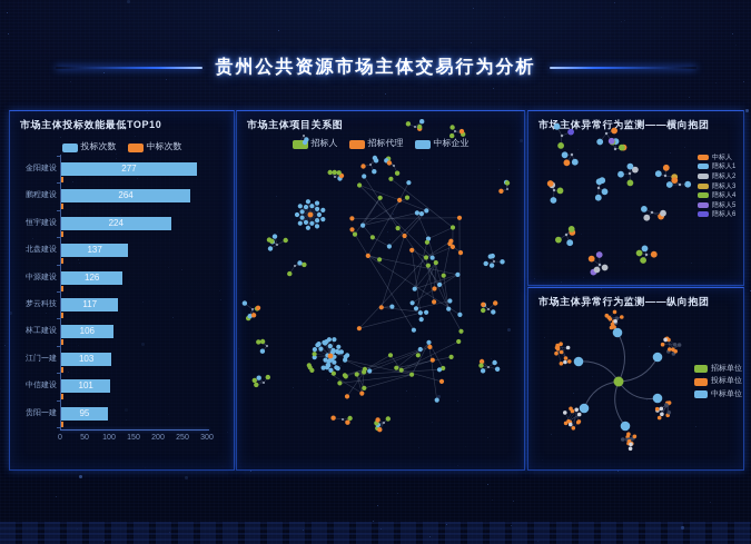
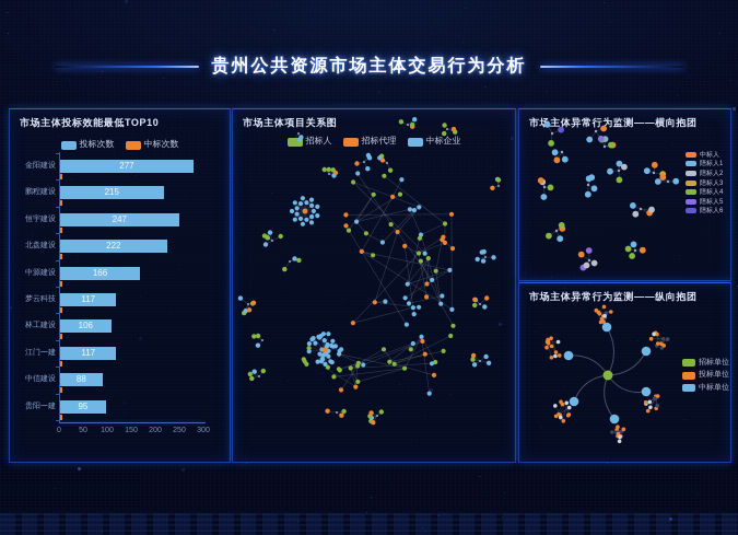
市场主体投标效能最低TOP10/投标次数/鹏程建设: 264 -> 215
市场主体投标效能最低TOP10/投标次数/恒宇建设: 224 -> 247
市场主体投标效能最低TOP10/投标次数/北盘建设: 137 -> 222
市场主体投标效能最低TOP10/投标次数/中源建设: 126 -> 166
市场主体投标效能最低TOP10/投标次数/江门一建: 103 -> 117
市场主体投标效能最低TOP10/投标次数/中信建设: 101 -> 88
